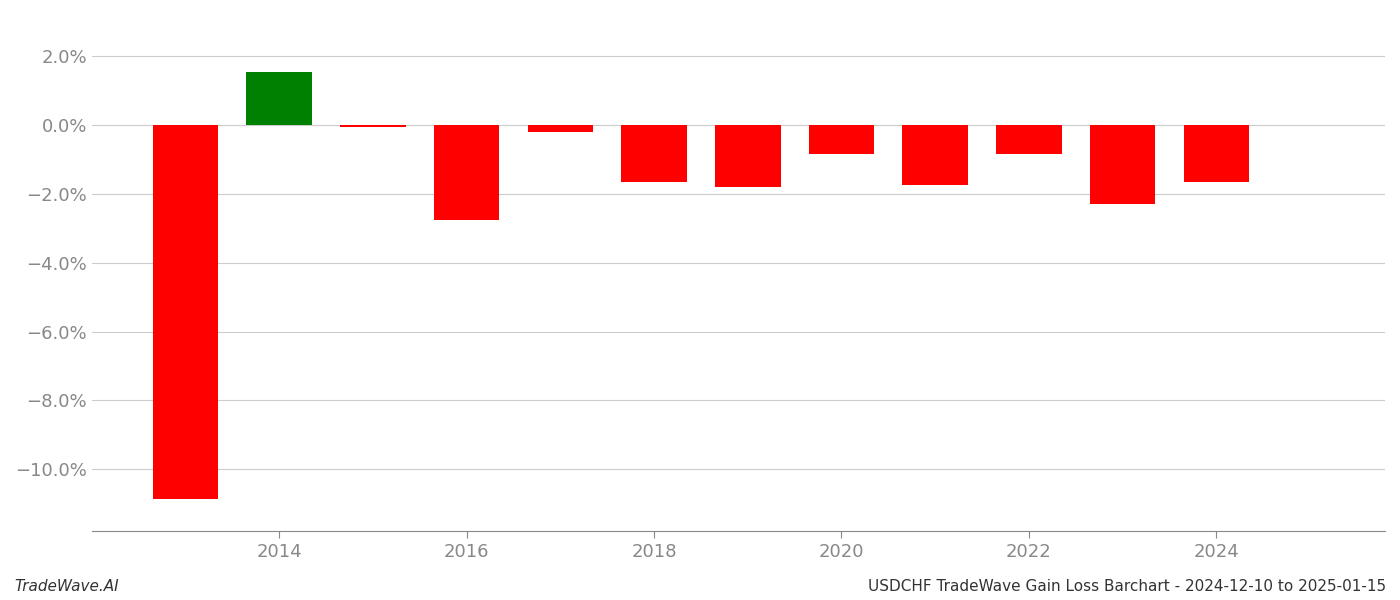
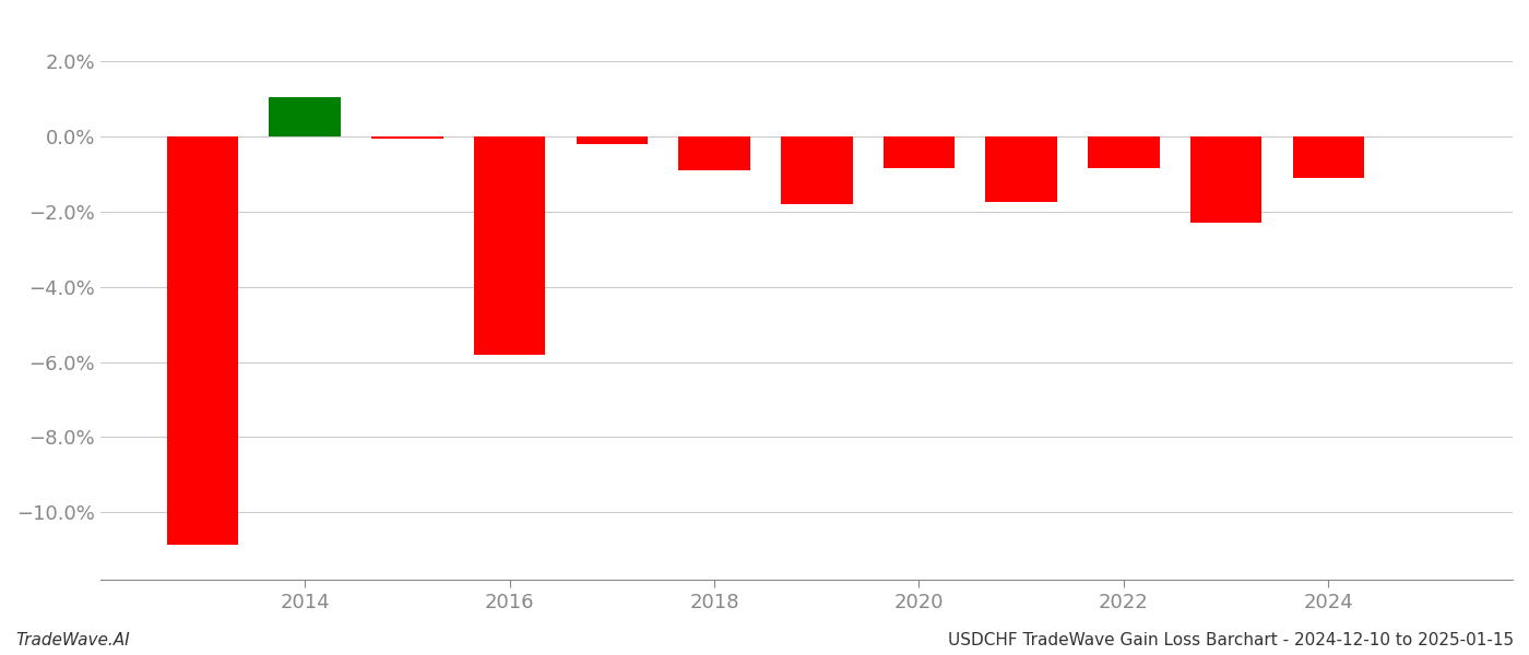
2014: 1.55% -> 1.05%
2016: -2.75% -> -5.80%
2018: -1.65% -> -0.90%
2024: -1.65% -> -1.10%
